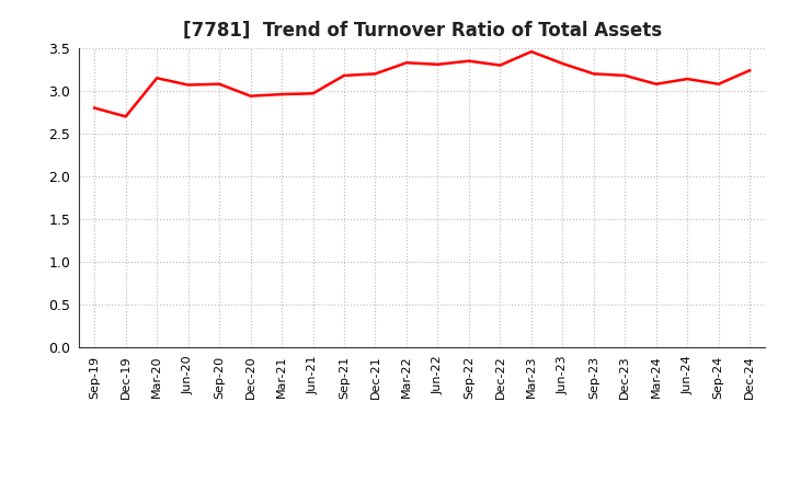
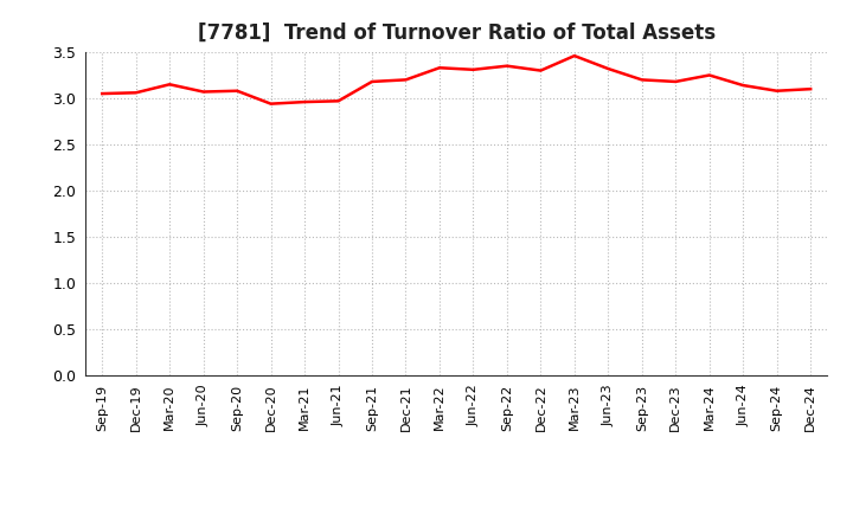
Sep-19: 2.80 -> 3.05
Dec-19: 2.70 -> 3.06
Mar-24: 3.08 -> 3.25
Dec-24: 3.24 -> 3.10
